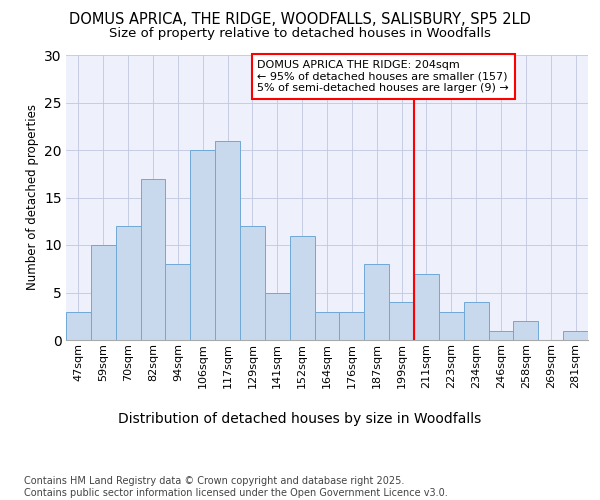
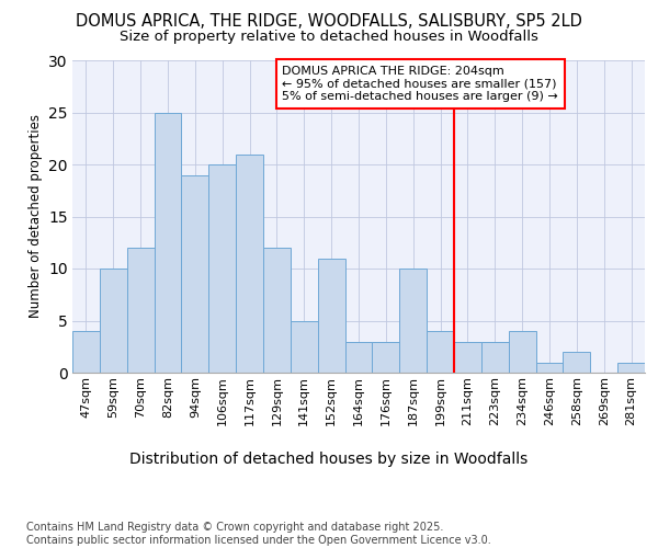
47sqm: 3 -> 4
82sqm: 17 -> 25
94sqm: 8 -> 19
187sqm: 8 -> 10
211sqm: 7 -> 3
